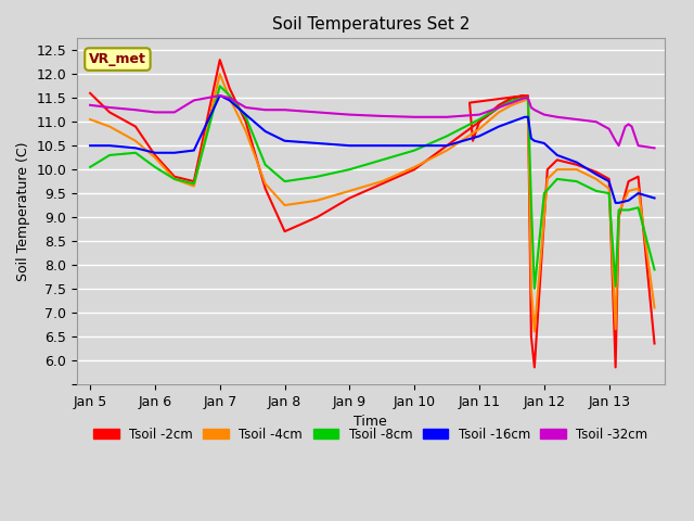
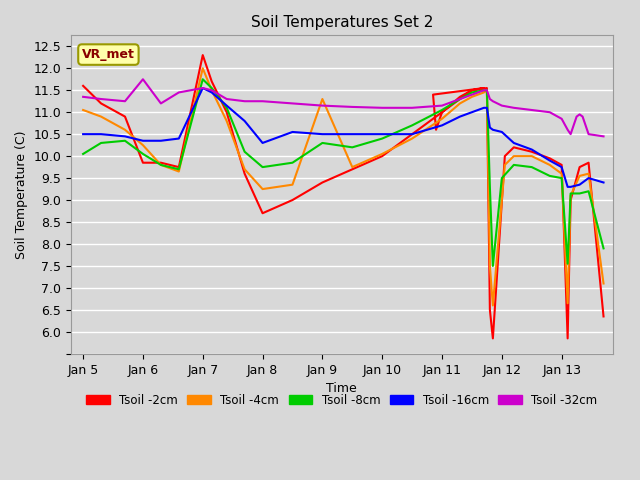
Tsoil -2cm/Jan 6: 10.30 -> 9.85
Tsoil -32cm/Jan 6: 11.20 -> 11.75
Tsoil -16cm/Jan 8: 10.60 -> 10.30
Tsoil -4cm/Jan 9: 9.55 -> 11.30
Tsoil -8cm/Jan 9: 10.00 -> 10.30
